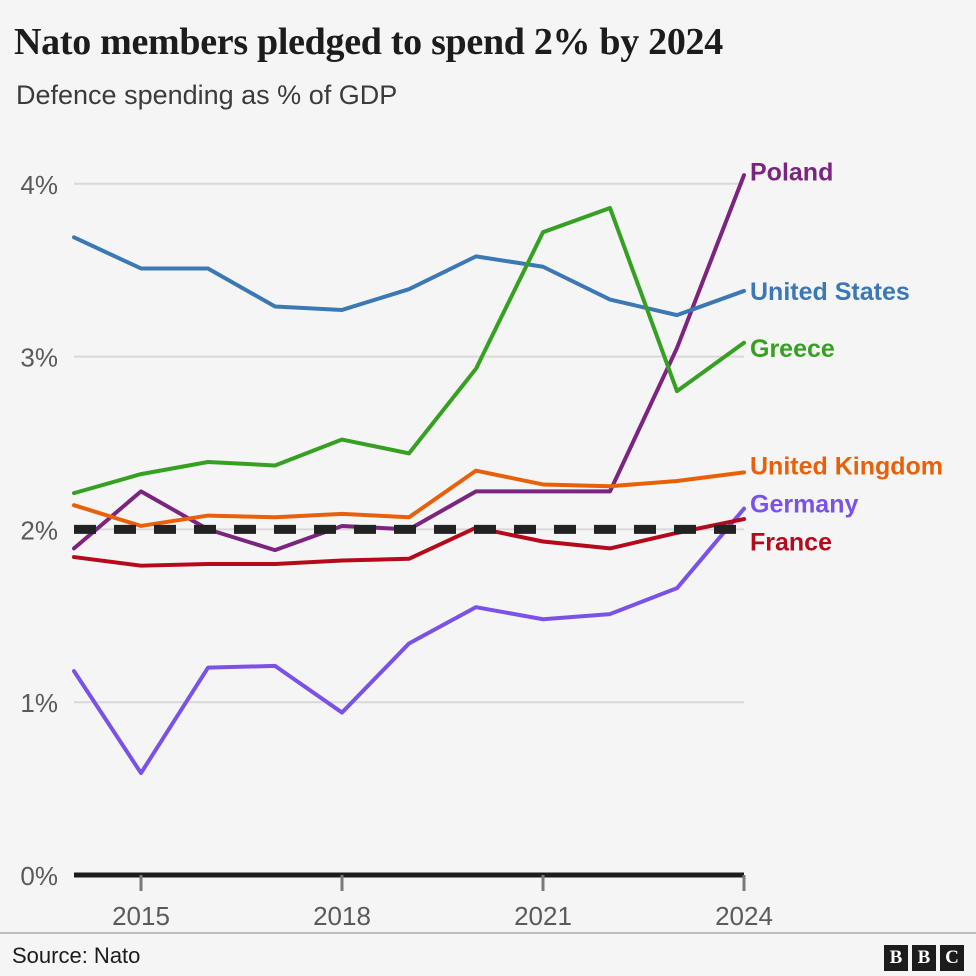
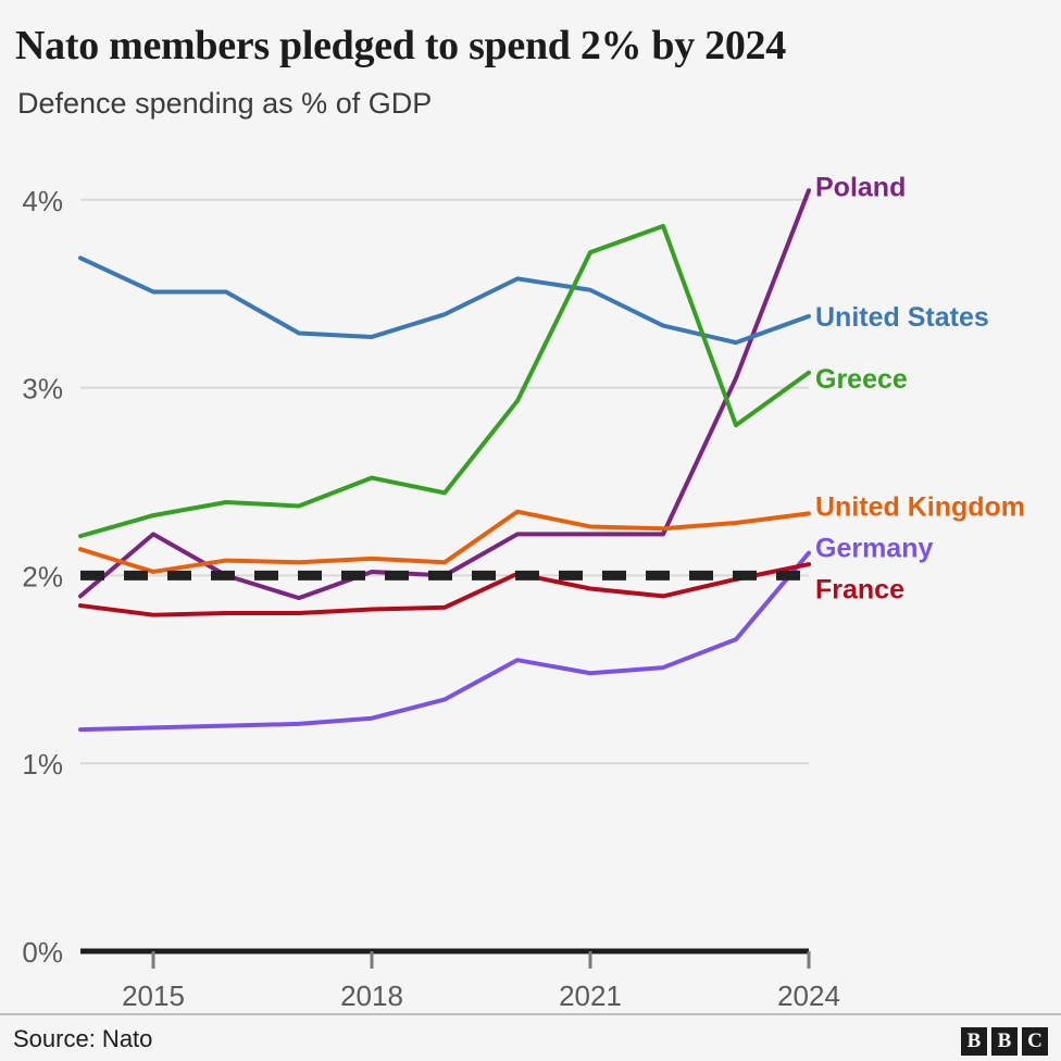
Germany/2015: 0.59% -> 1.19%
Germany/2018: 0.94% -> 1.24%
